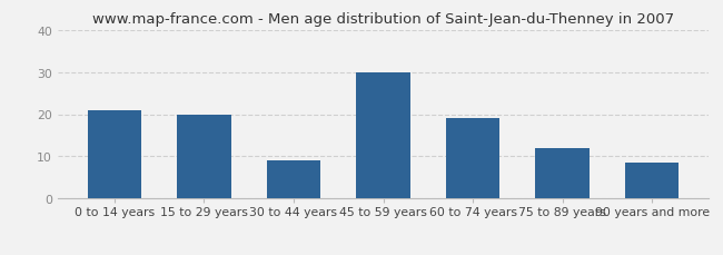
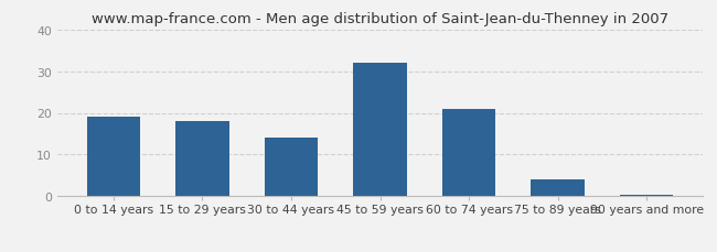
0 to 14 years: 21.0 -> 19.0
15 to 29 years: 20.0 -> 18.0
30 to 44 years: 9.0 -> 14.0
45 to 59 years: 30.0 -> 32.0
60 to 74 years: 19.0 -> 21.0
75 to 89 years: 12.0 -> 4.0
90 years and more: 8.5 -> 0.5
